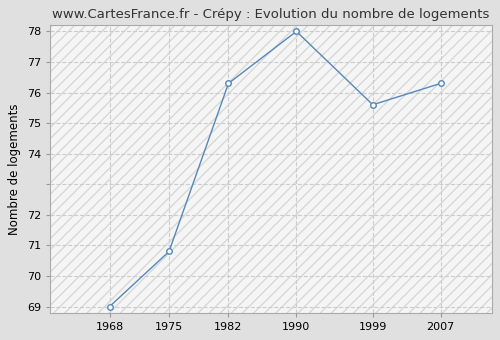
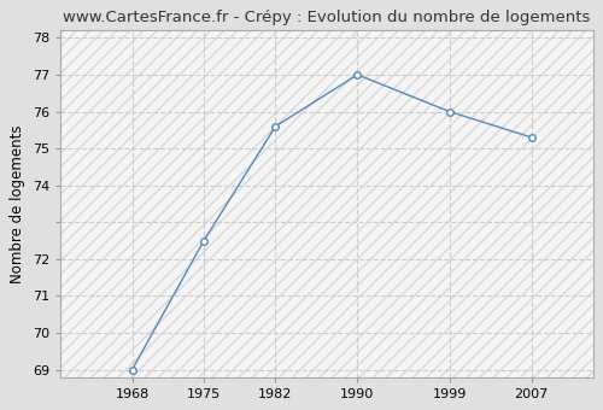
1975: 70.8 -> 72.5
1982: 76.3 -> 75.6
1990: 78.0 -> 77.0
1999: 75.6 -> 76.0
2007: 76.3 -> 75.3
